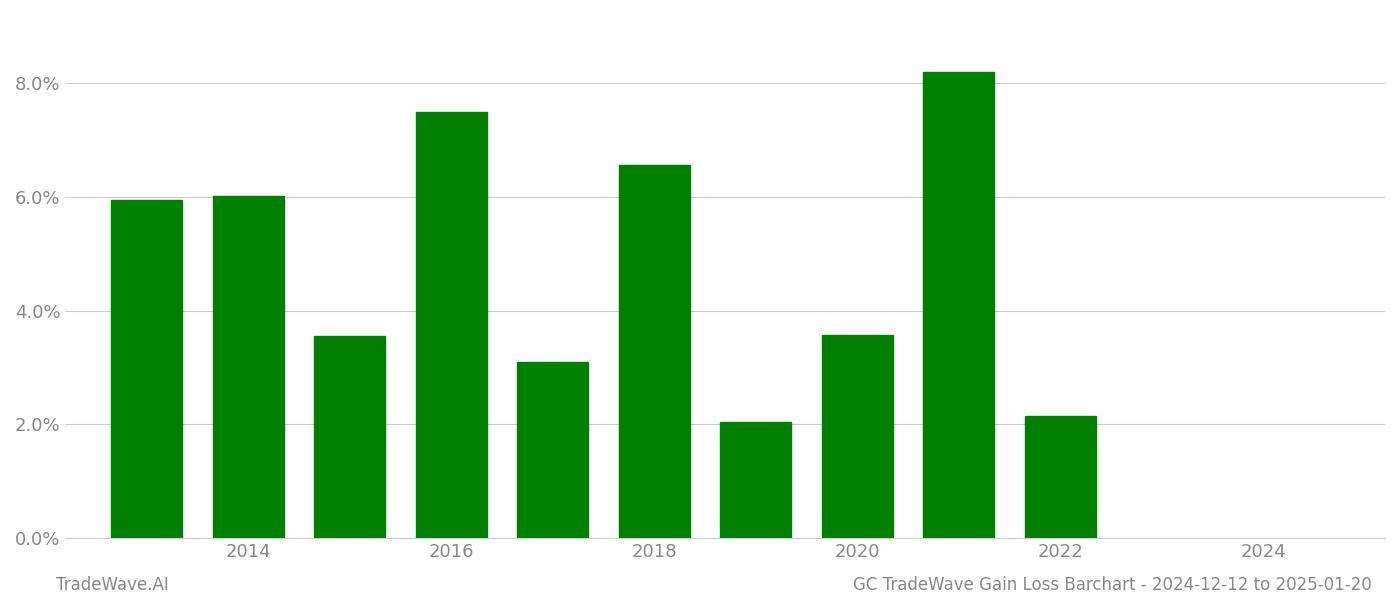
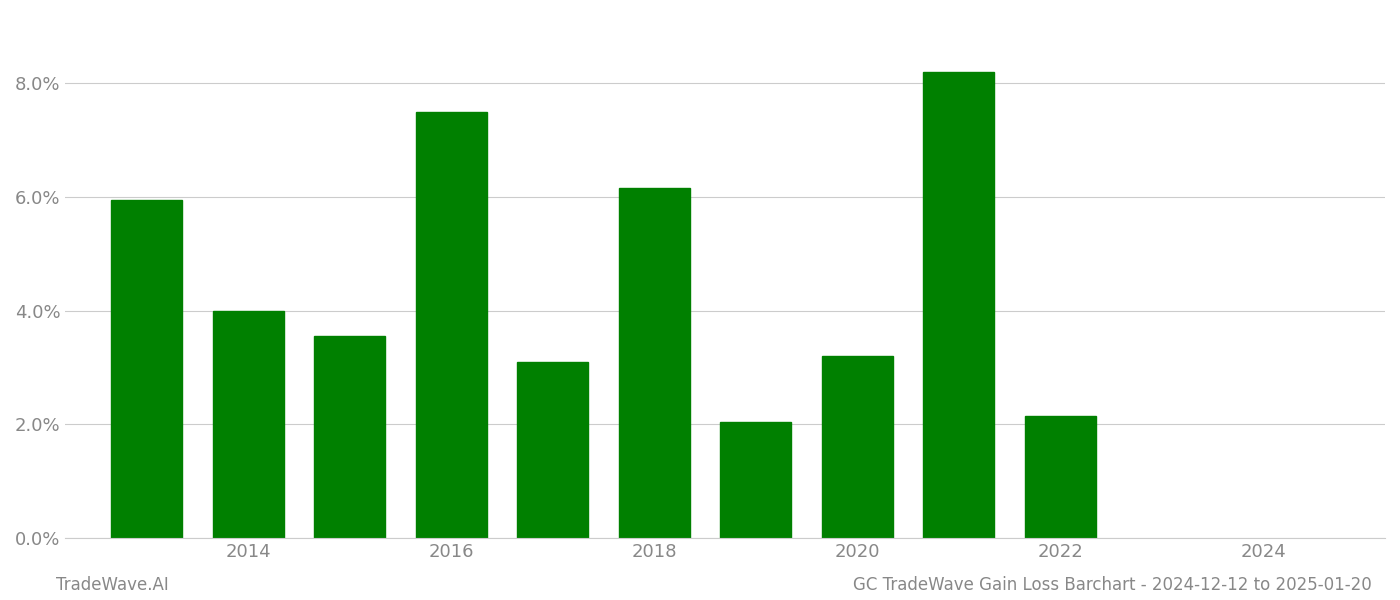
2014: 6.02% -> 4.00%
2018: 6.56% -> 6.15%
2020: 3.58% -> 3.20%
